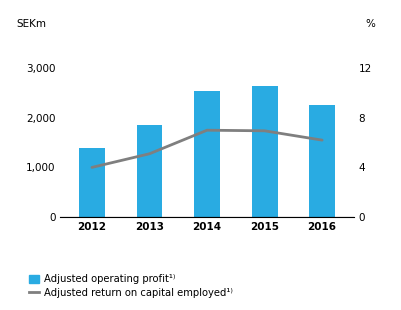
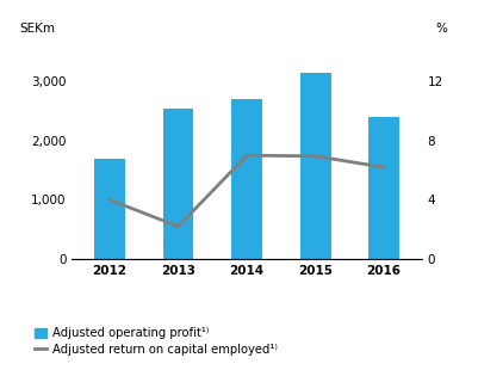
Adjusted operating profit¹⁾/2012: 1,400 -> 1,700
Adjusted operating profit¹⁾/2013: 1,850 -> 2,550
Adjusted return on capital employed¹⁾/2013: 5.1 -> 2.2
Adjusted operating profit¹⁾/2014: 2,550 -> 2,700
Adjusted operating profit¹⁾/2015: 2,650 -> 3,150
Adjusted operating profit¹⁾/2016: 2,250 -> 2,400
